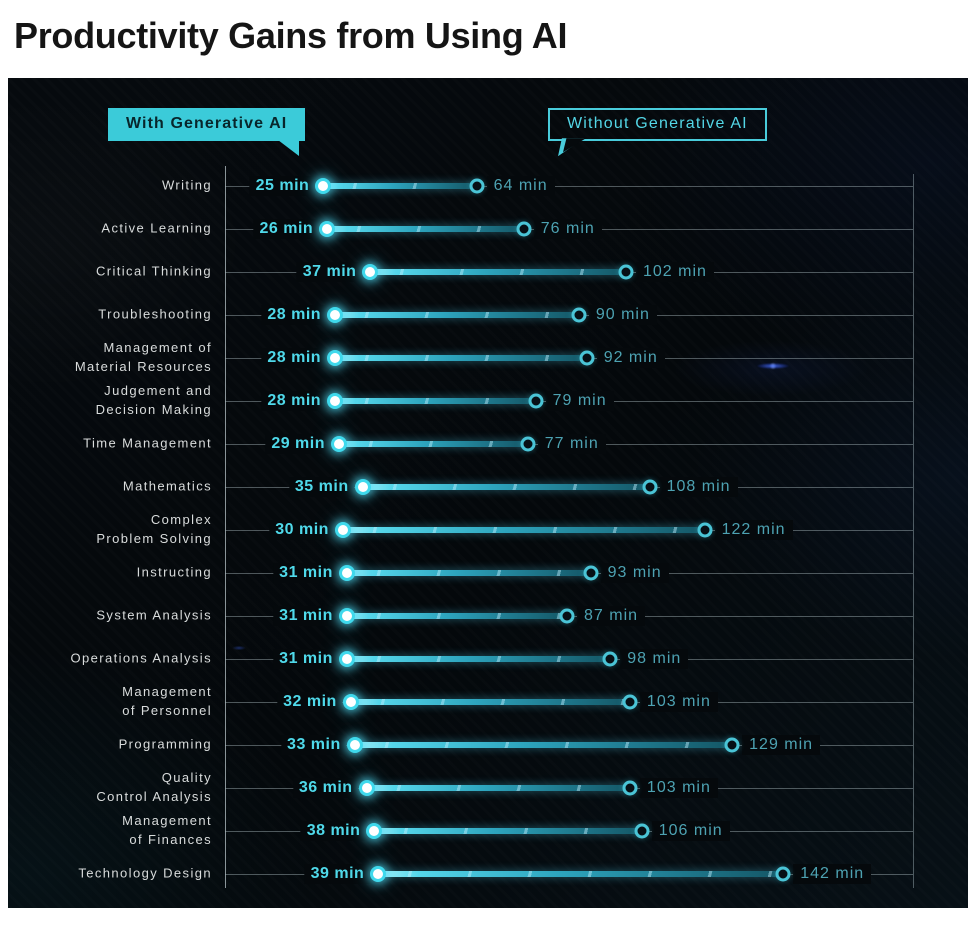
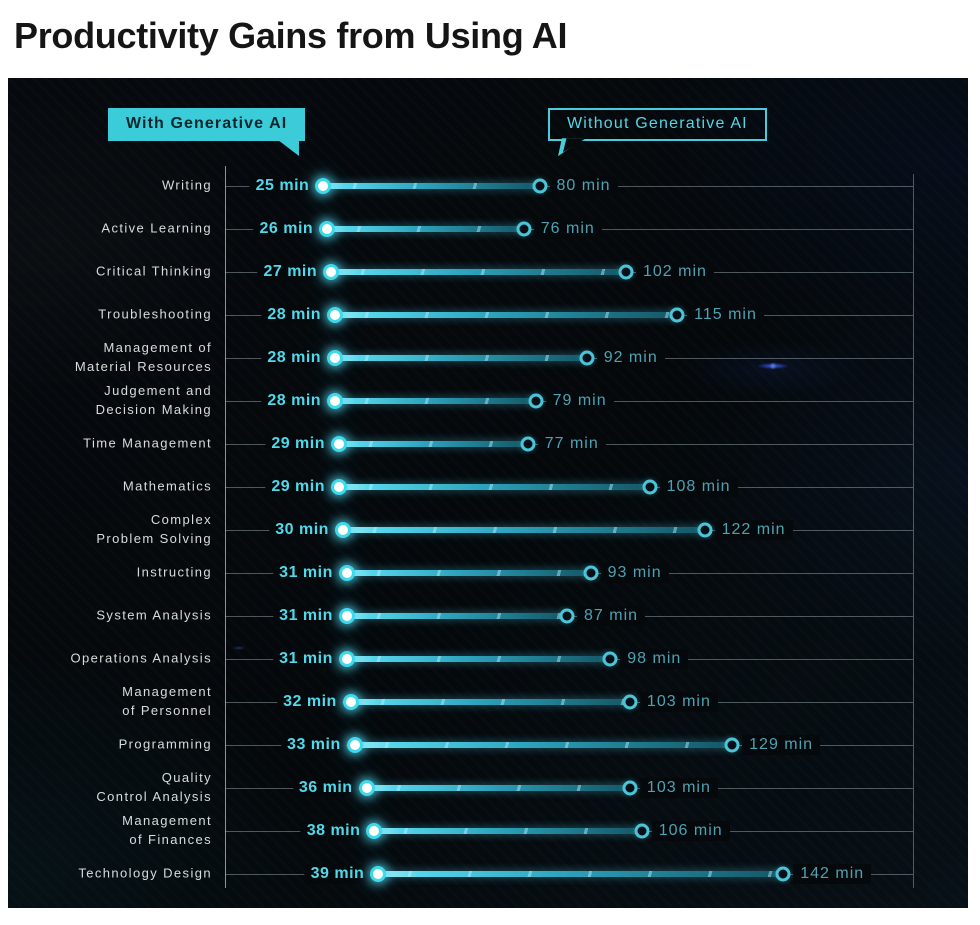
Without Generative AI/Writing: 64 -> 80
With Generative AI/Critical Thinking: 37 -> 27
Without Generative AI/Troubleshooting: 90 -> 115
With Generative AI/Mathematics: 35 -> 29
